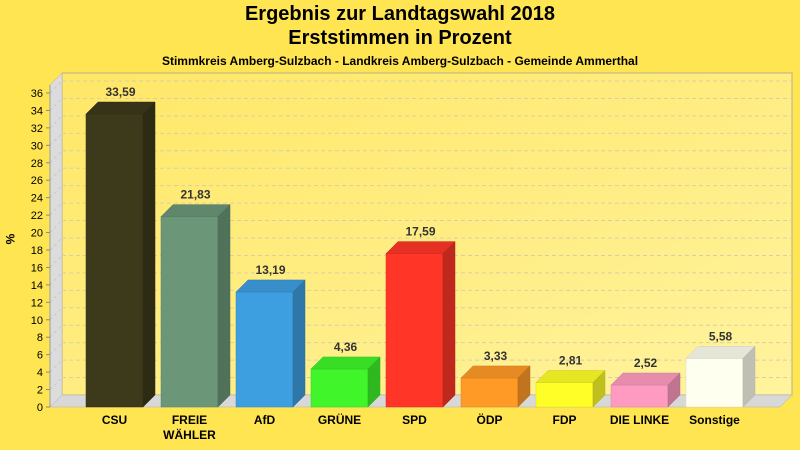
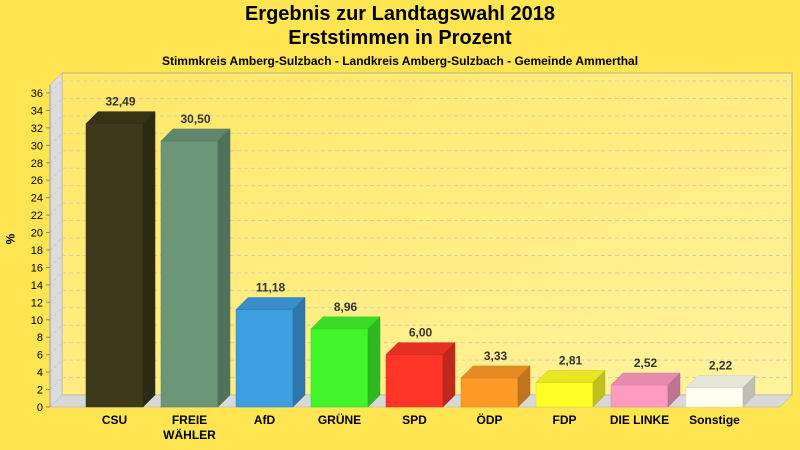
CSU: 33,59 -> 32,49
FREIE WÄHLER: 21,83 -> 30,50
AfD: 13,19 -> 11,18
GRÜNE: 4,36 -> 8,96
SPD: 17,59 -> 6,00
Sonstige: 5,58 -> 2,22
